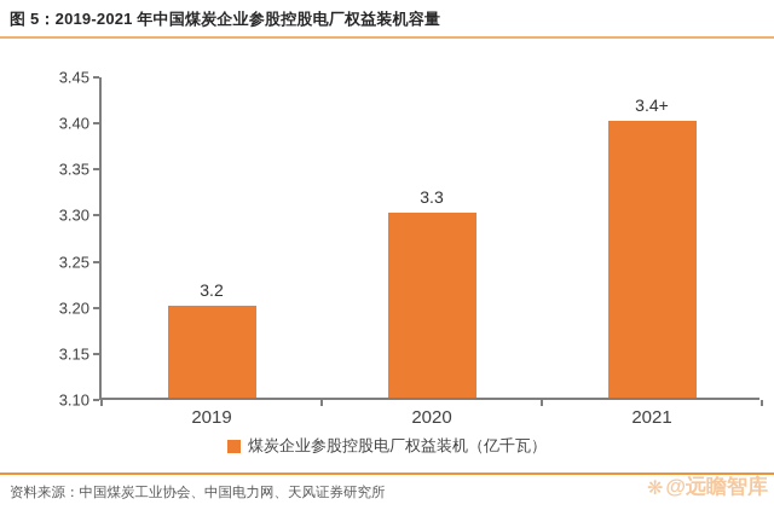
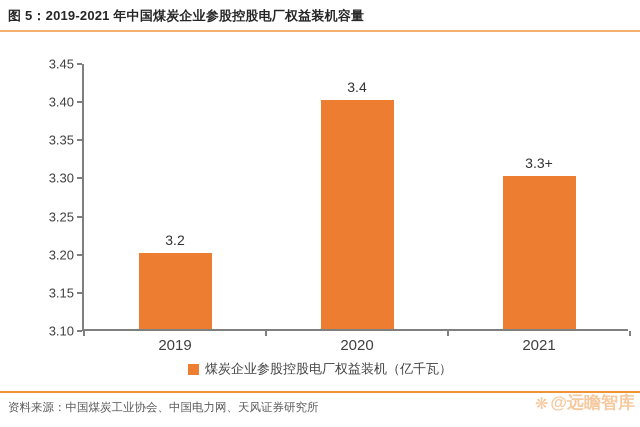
2020: 3.3 -> 3.4
2021: 3.4 -> 3.3
